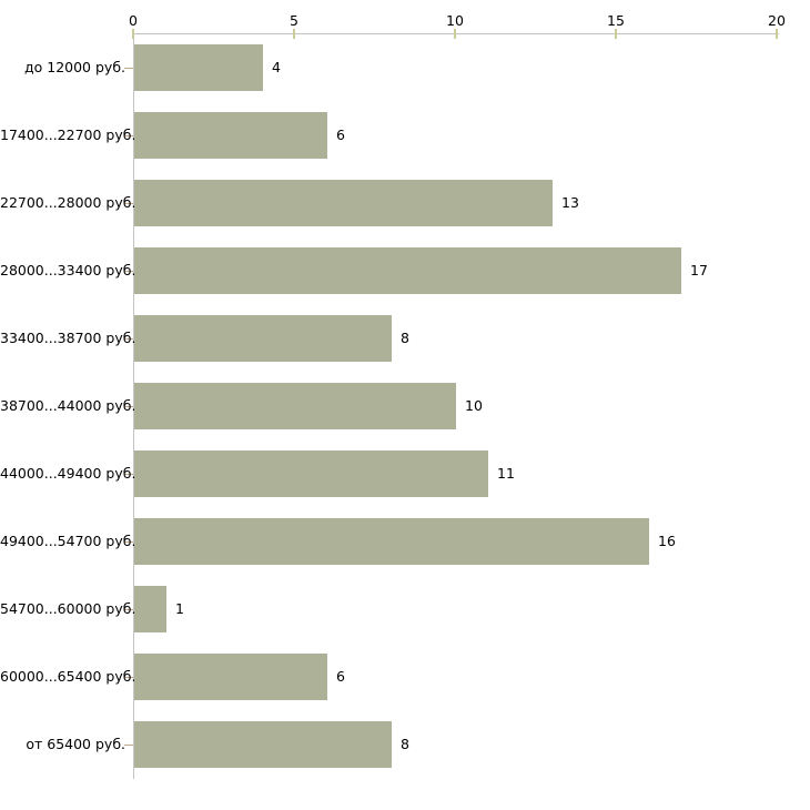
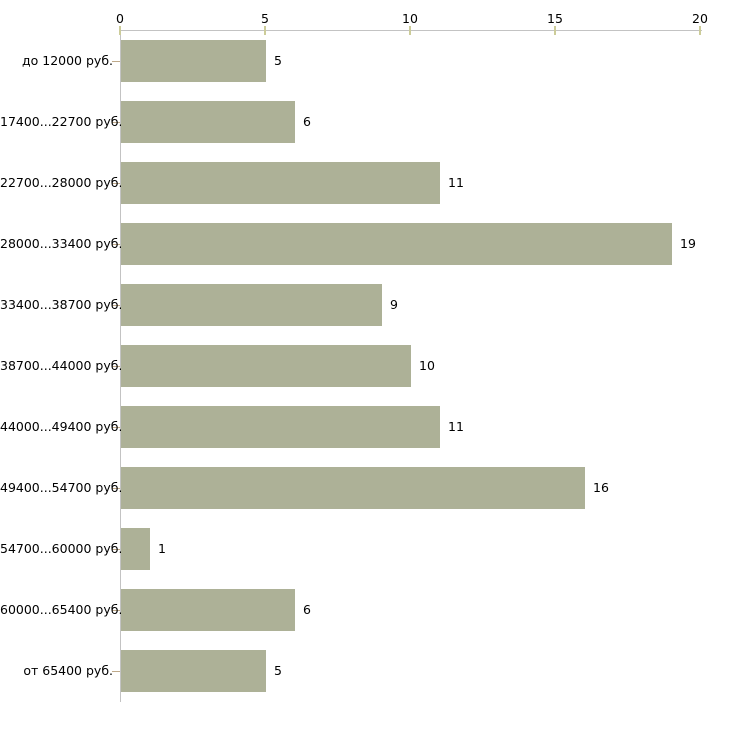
до 12000 руб.: 4 -> 5
22700...28000 руб.: 13 -> 11
28000...33400 руб.: 17 -> 19
33400...38700 руб.: 8 -> 9
от 65400 руб.: 8 -> 5
